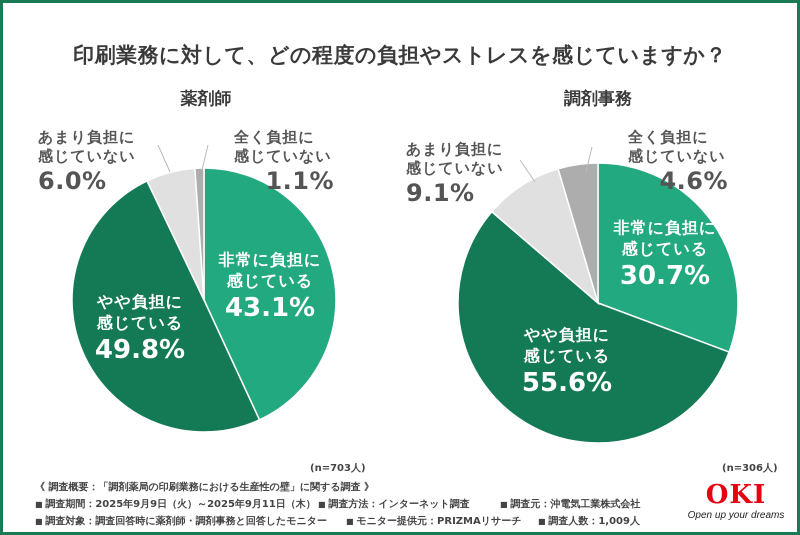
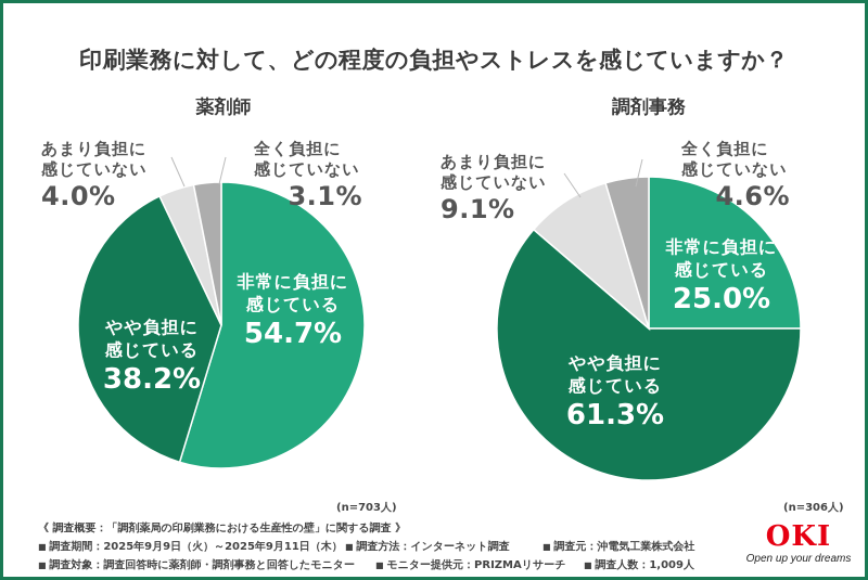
薬剤師/非常に負担に感じている: 43.1% -> 54.7%
薬剤師/やや負担に感じている: 49.8% -> 38.2%
薬剤師/あまり負担に感じていない: 6.0% -> 4.0%
薬剤師/全く負担に感じていない: 1.1% -> 3.1%
調剤事務/非常に負担に感じている: 30.7% -> 25.0%
調剤事務/やや負担に感じている: 55.6% -> 61.3%
